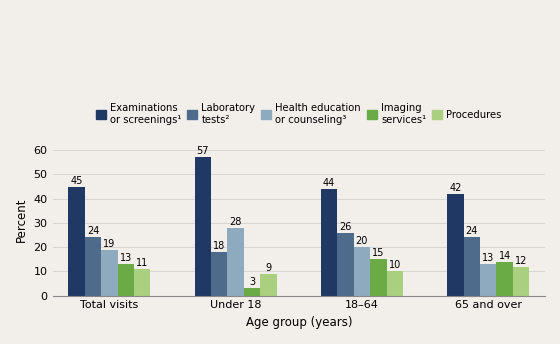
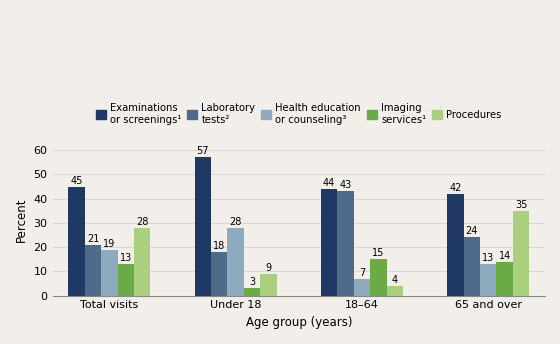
Laboratory tests²/Total visits: 24 -> 21
Procedures/Total visits: 11 -> 28
Laboratory tests²/18–64: 26 -> 43
Health education or counseling³/18–64: 20 -> 7
Procedures/18–64: 10 -> 4
Procedures/65 and over: 12 -> 35
